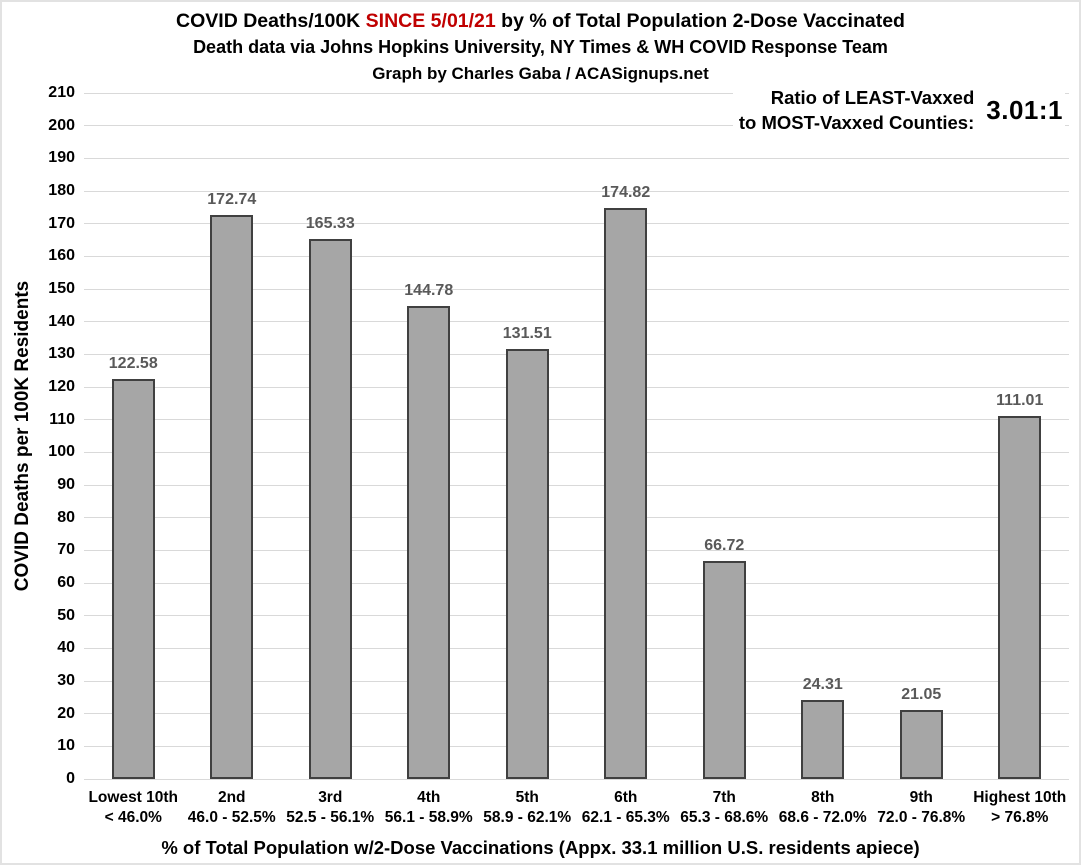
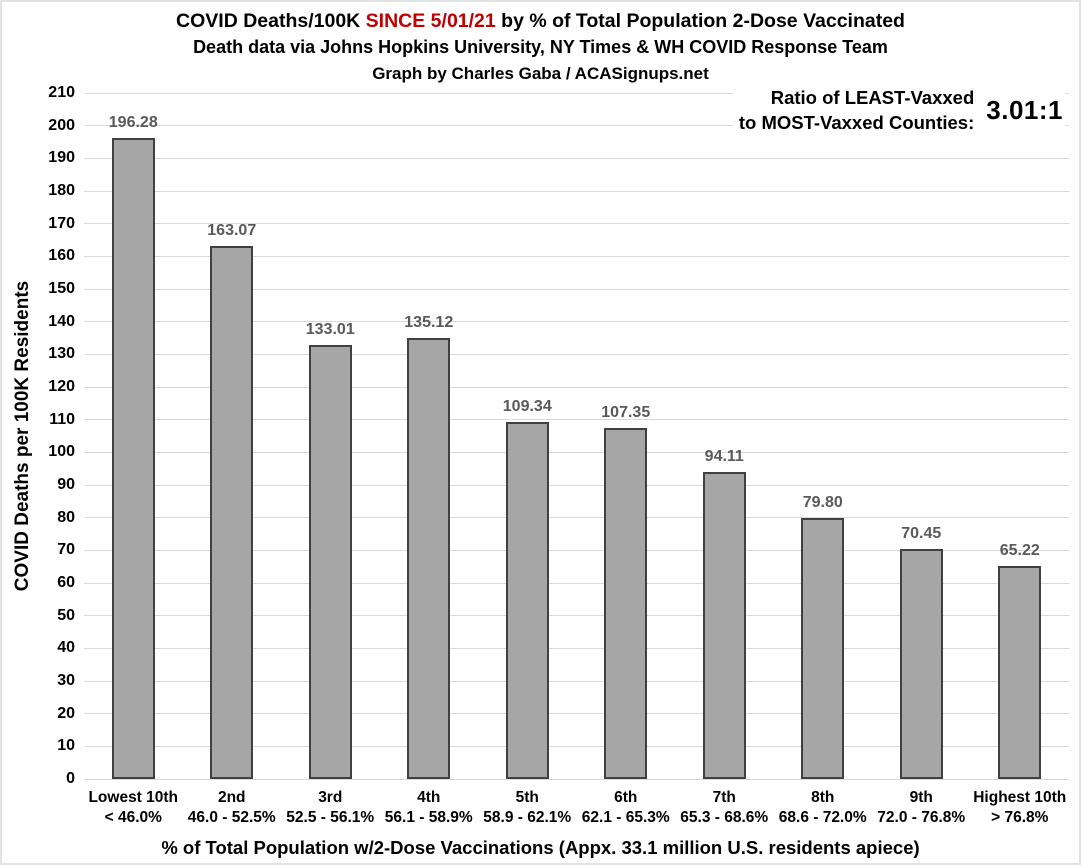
Lowest 10th: 122.58 -> 196.28
2nd: 172.74 -> 163.07
3rd: 165.33 -> 133.01
4th: 144.78 -> 135.12
5th: 131.51 -> 109.34
6th: 174.82 -> 107.35
7th: 66.72 -> 94.11
8th: 24.31 -> 79.80
9th: 21.05 -> 70.45
Highest 10th: 111.01 -> 65.22
